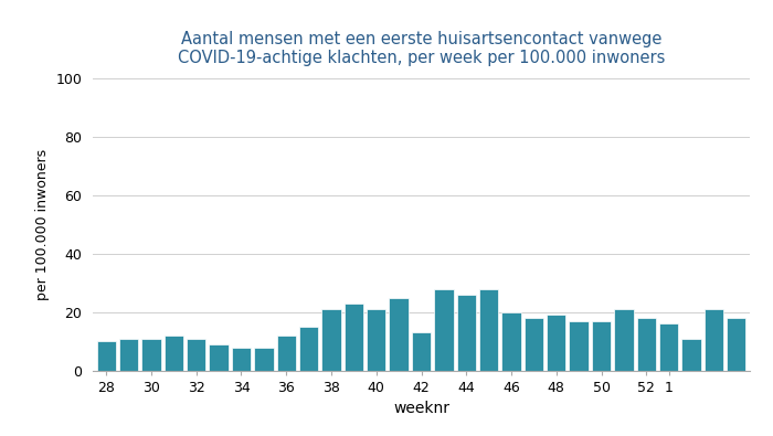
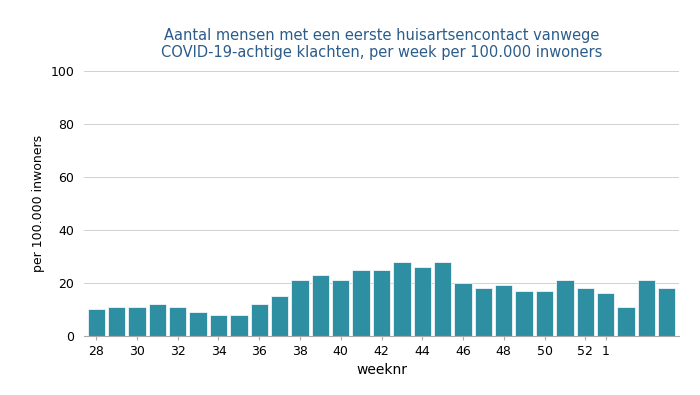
42: 13 -> 25
